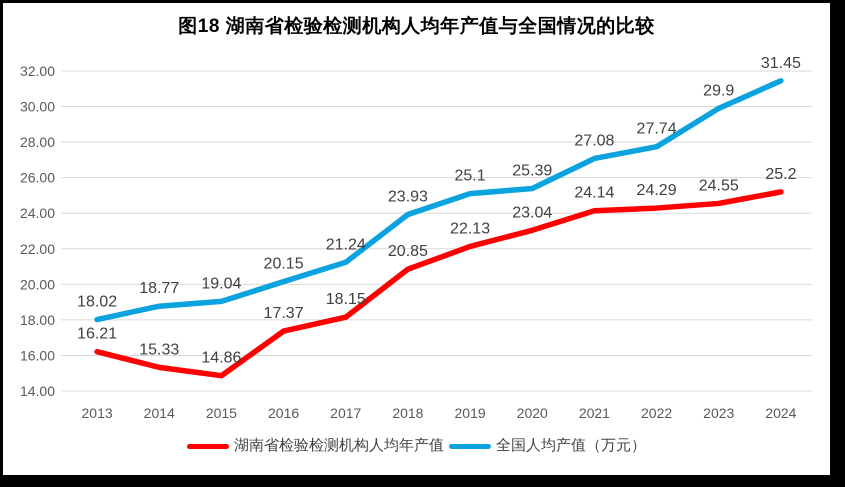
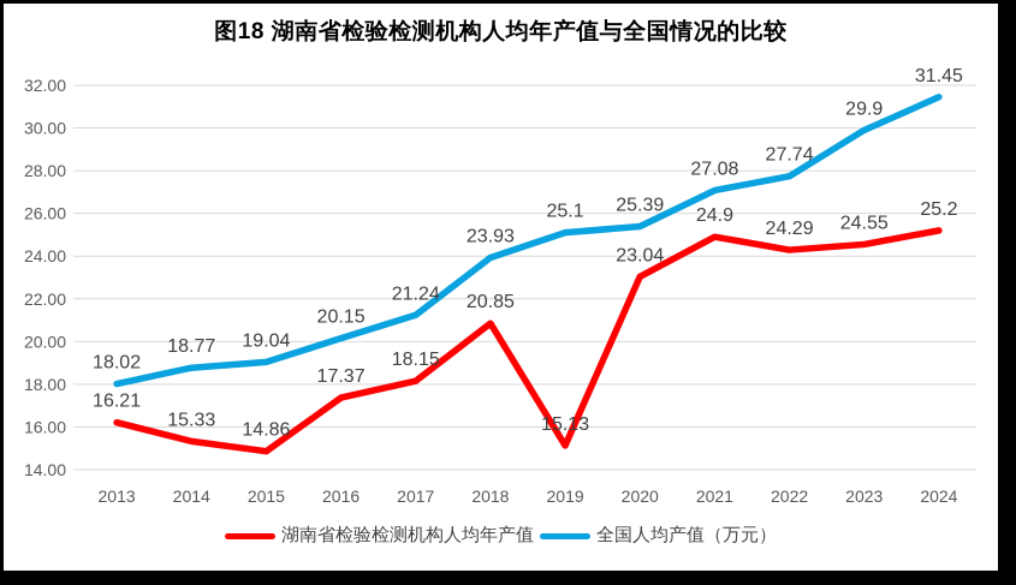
湖南省检验检测机构人均年产值/2019: 22.13 -> 15.13
湖南省检验检测机构人均年产值/2021: 24.14 -> 24.9
